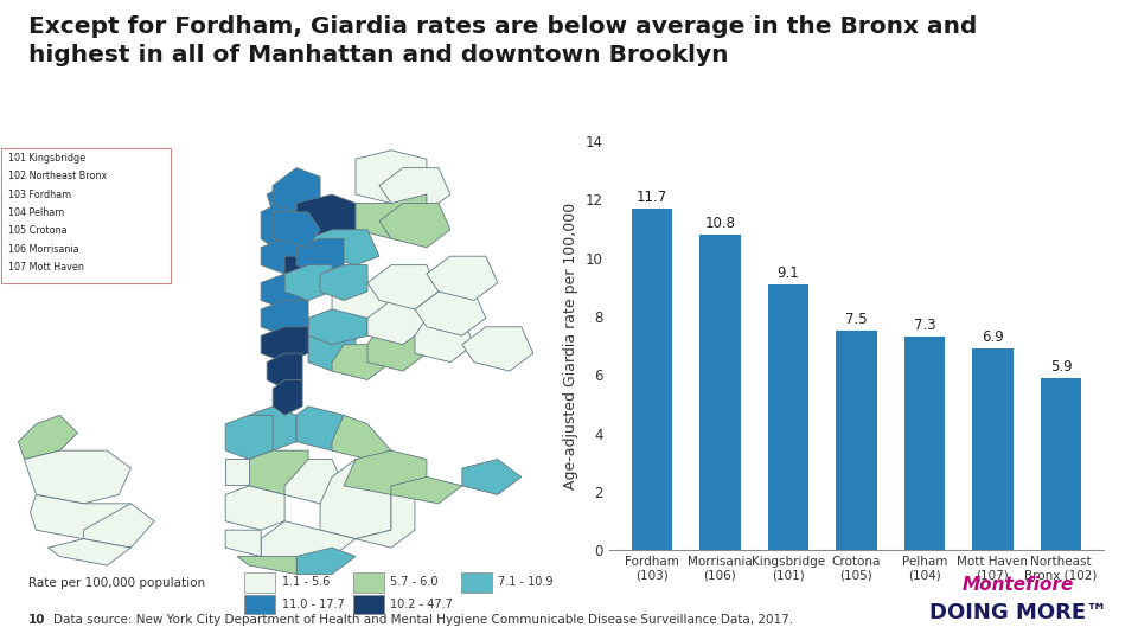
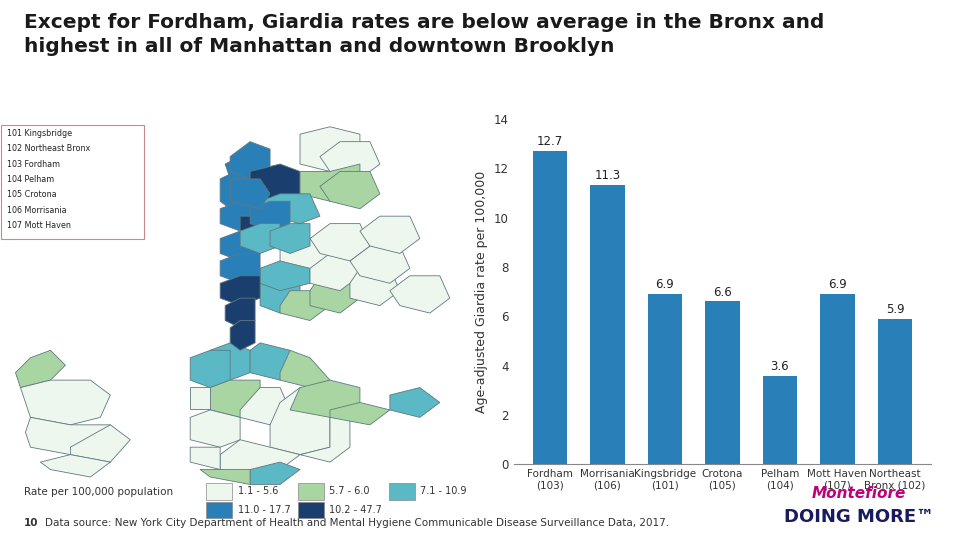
Fordham (103): 11.7 -> 12.7
Morrisania (106): 10.8 -> 11.3
Kingsbridge (101): 9.1 -> 6.9
Crotona (105): 7.5 -> 6.6
Pelham (104): 7.3 -> 3.6
